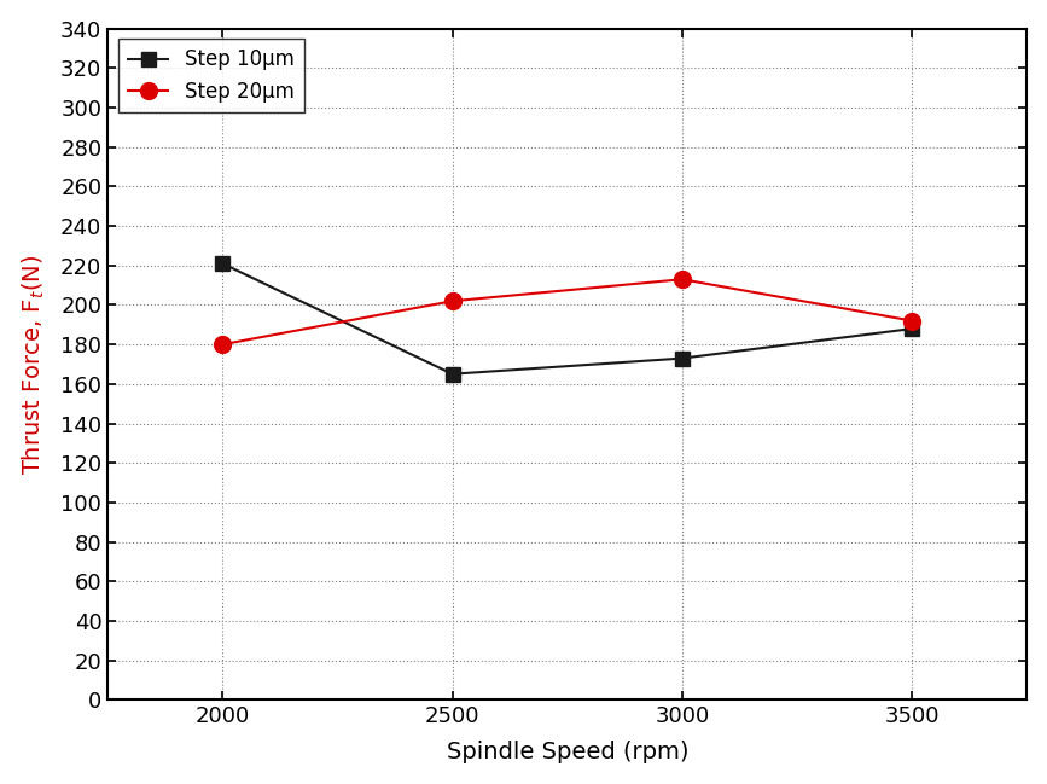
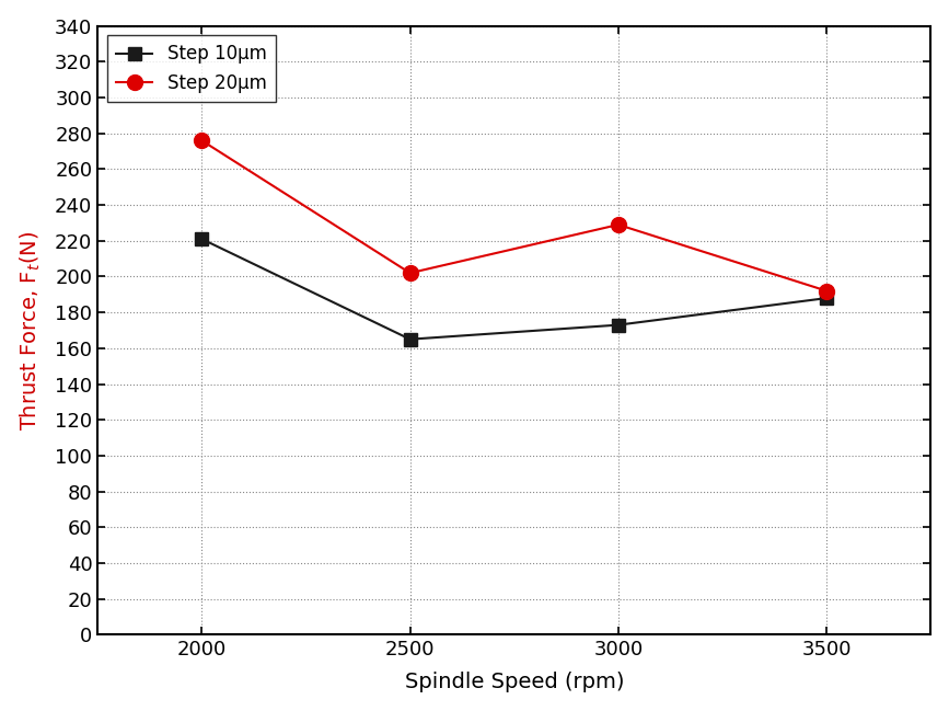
Step 20μm/2000: 180 -> 276
Step 20μm/3000: 213 -> 229
